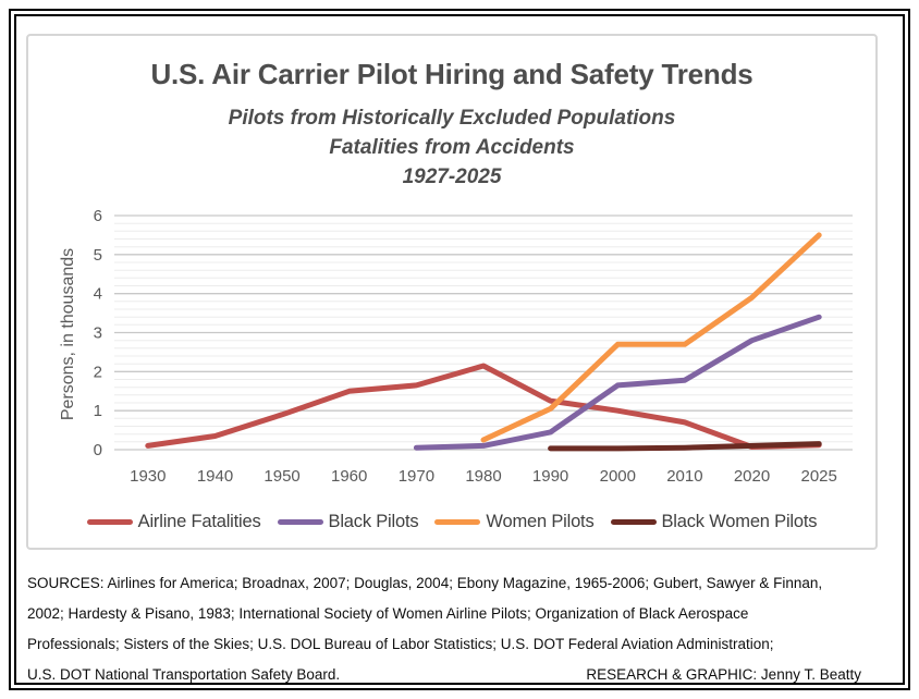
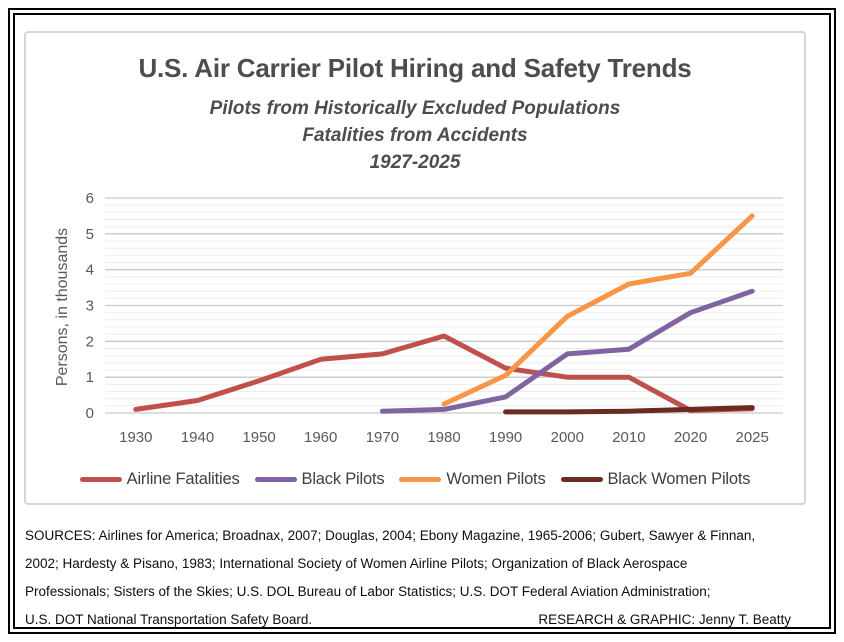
Airline Fatalities/2010: 0.7 -> 1.0
Women Pilots/2010: 2.7 -> 3.6
